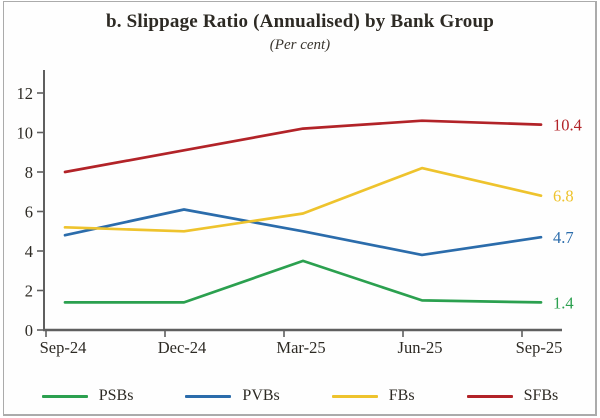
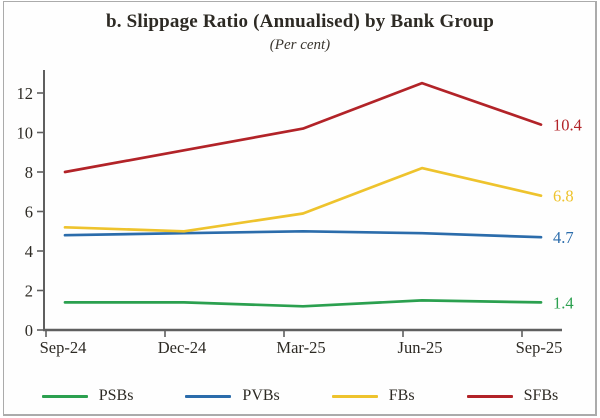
PVBs/Dec-24: 6.1 -> 4.9
PSBs/Mar-25: 3.5 -> 1.2
PVBs/Jun-25: 3.8 -> 4.9
SFBs/Jun-25: 10.6 -> 12.5
